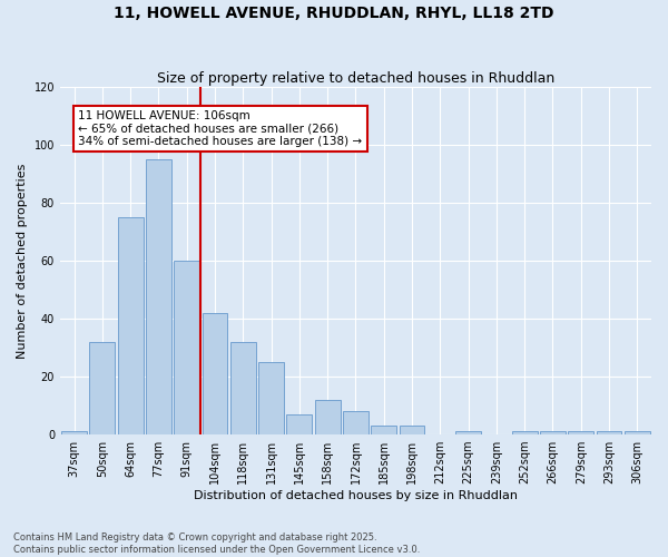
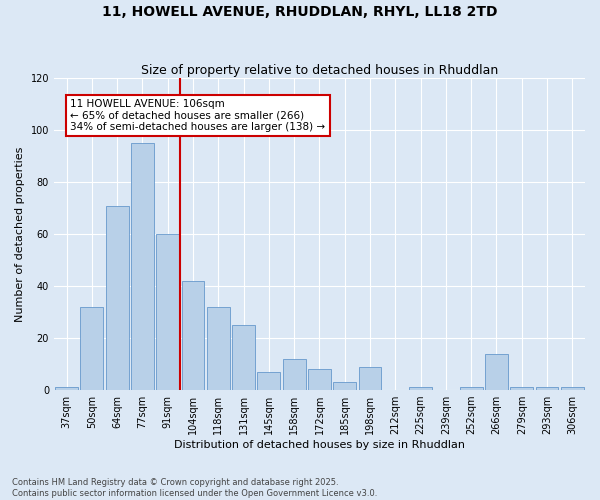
64sqm: 75 -> 71
198sqm: 3 -> 9
266sqm: 1 -> 14
